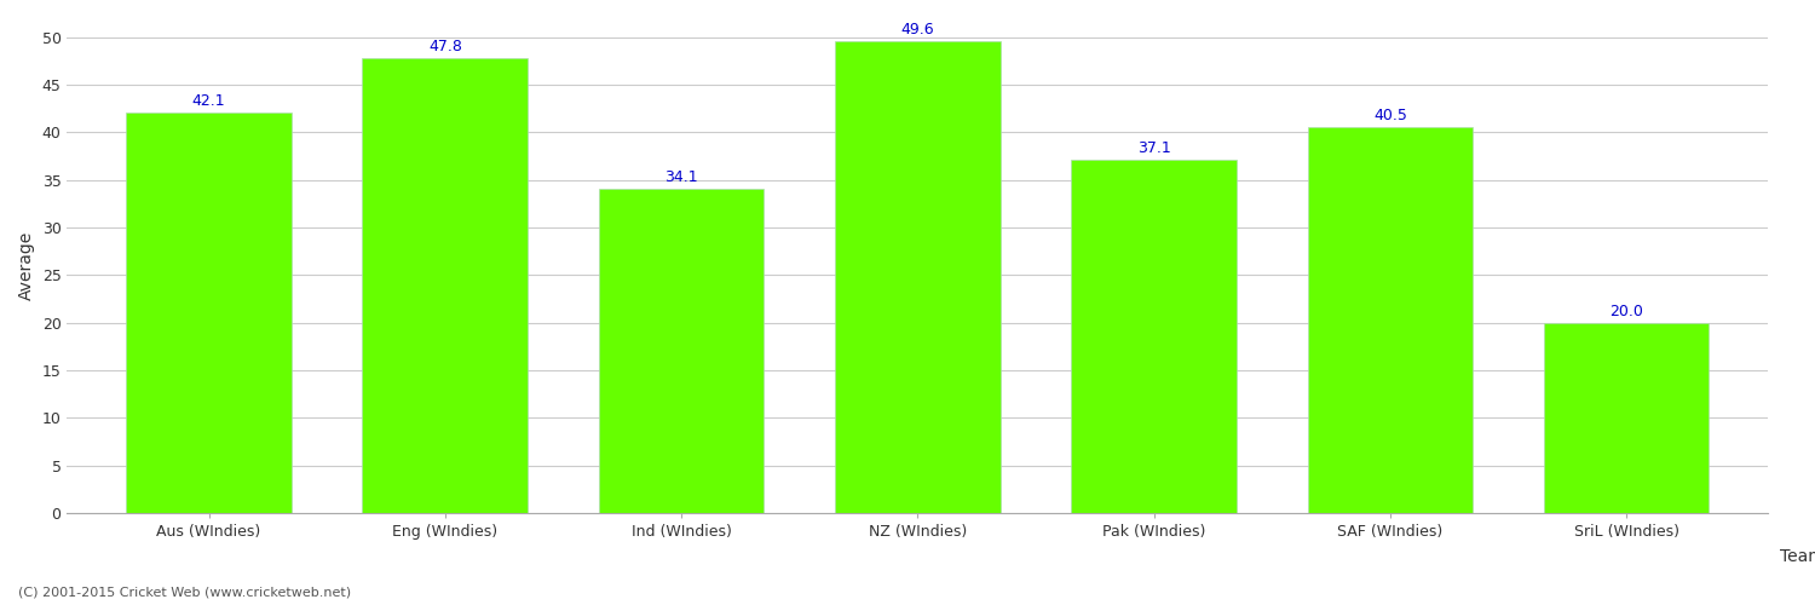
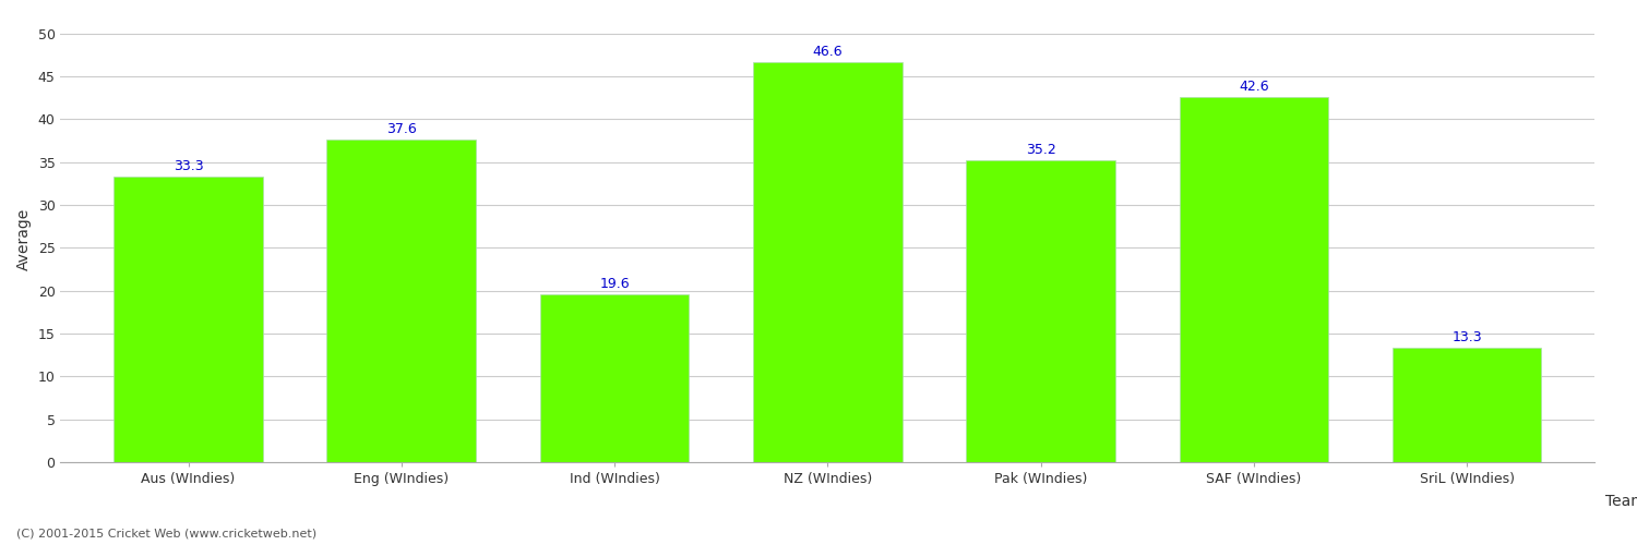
Aus (WIndies): 42.1 -> 33.3
Eng (WIndies): 47.8 -> 37.6
Ind (WIndies): 34.1 -> 19.6
NZ (WIndies): 49.6 -> 46.6
Pak (WIndies): 37.1 -> 35.2
SAF (WIndies): 40.5 -> 42.6
SriL (WIndies): 20.0 -> 13.3
